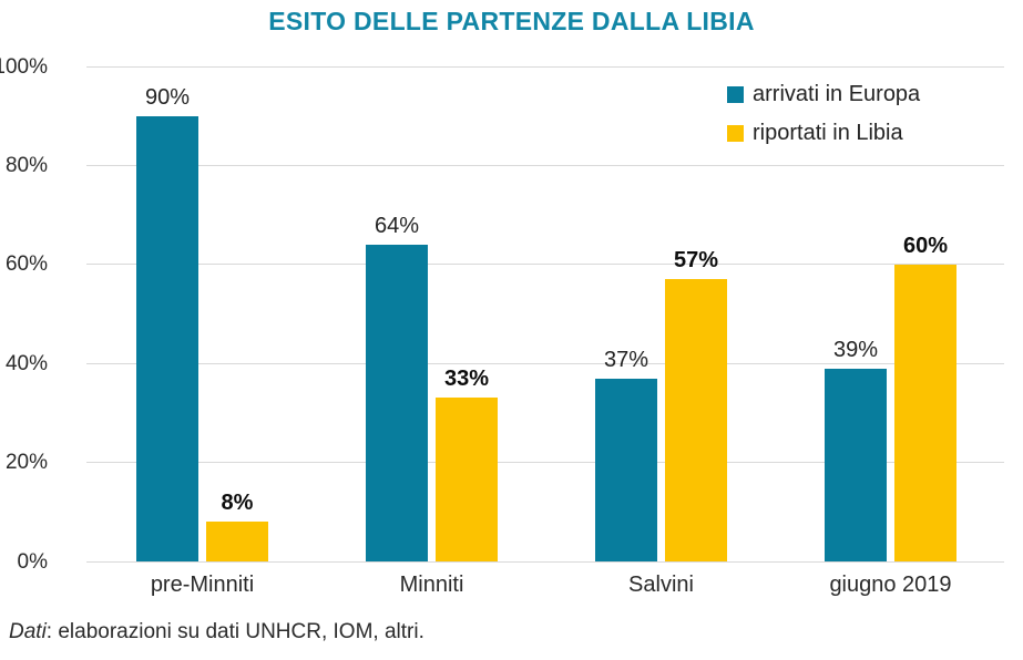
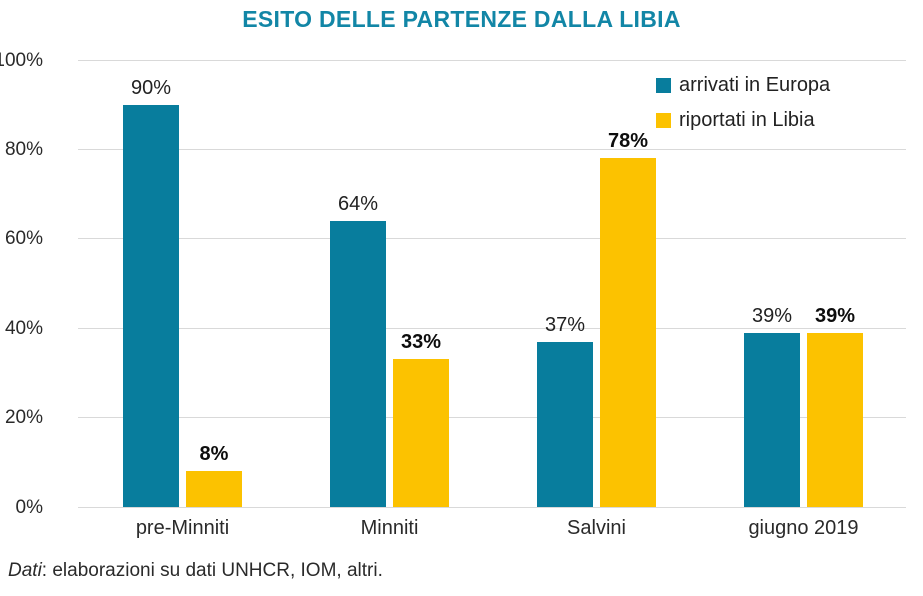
riportati in Libia/Salvini: 57% -> 78%
riportati in Libia/giugno 2019: 60% -> 39%
